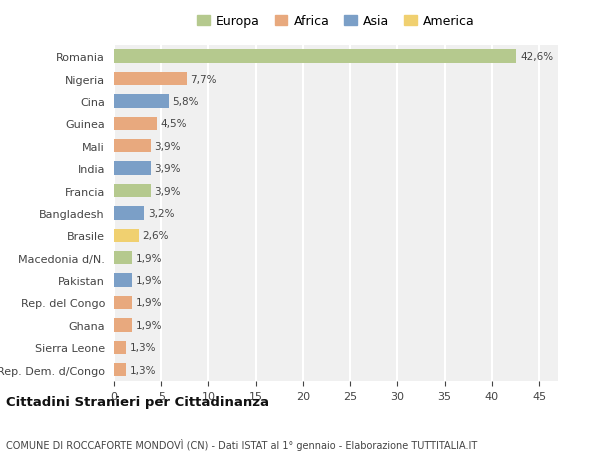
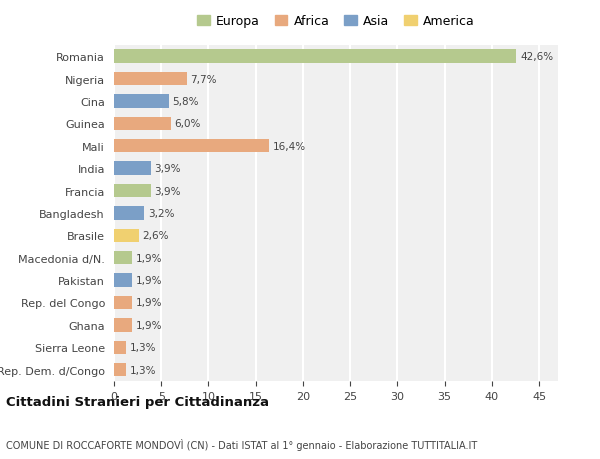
Guinea: 4,5% -> 6,0%
Mali: 3,9% -> 16,4%
